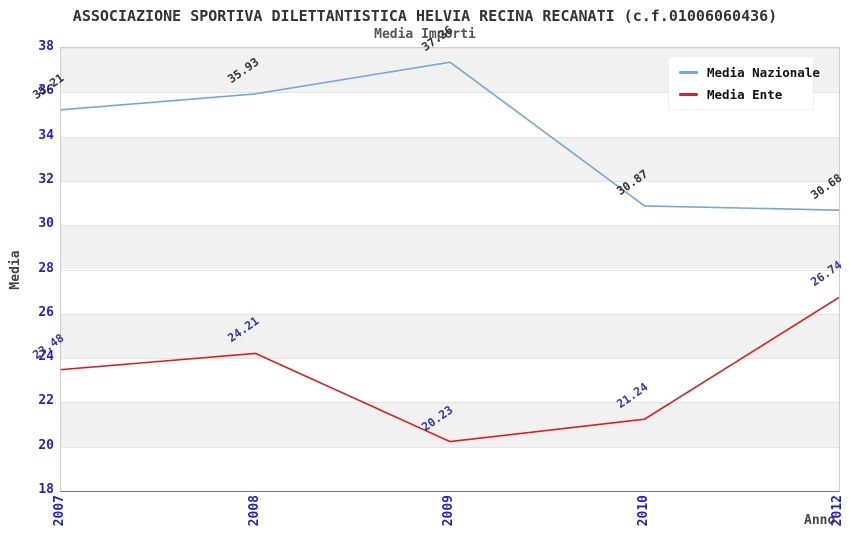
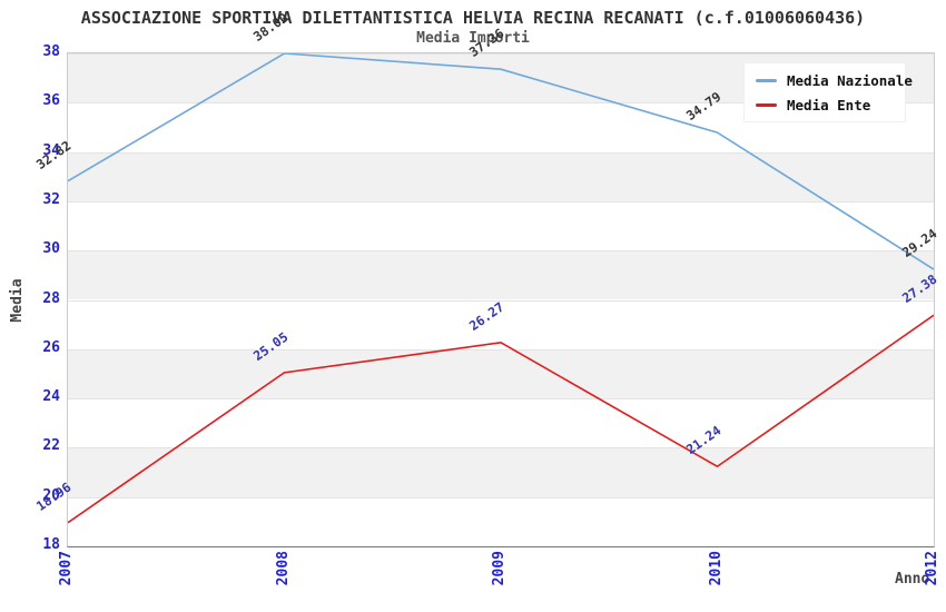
Media Nazionale/2007: 35.21 -> 32.82
Media Ente/2007: 23.48 -> 18.96
Media Nazionale/2008: 35.93 -> 38.00
Media Ente/2008: 24.21 -> 25.05
Media Ente/2009: 20.23 -> 26.27
Media Nazionale/2010: 30.87 -> 34.79
Media Nazionale/2012: 30.68 -> 29.24
Media Ente/2012: 26.74 -> 27.38
